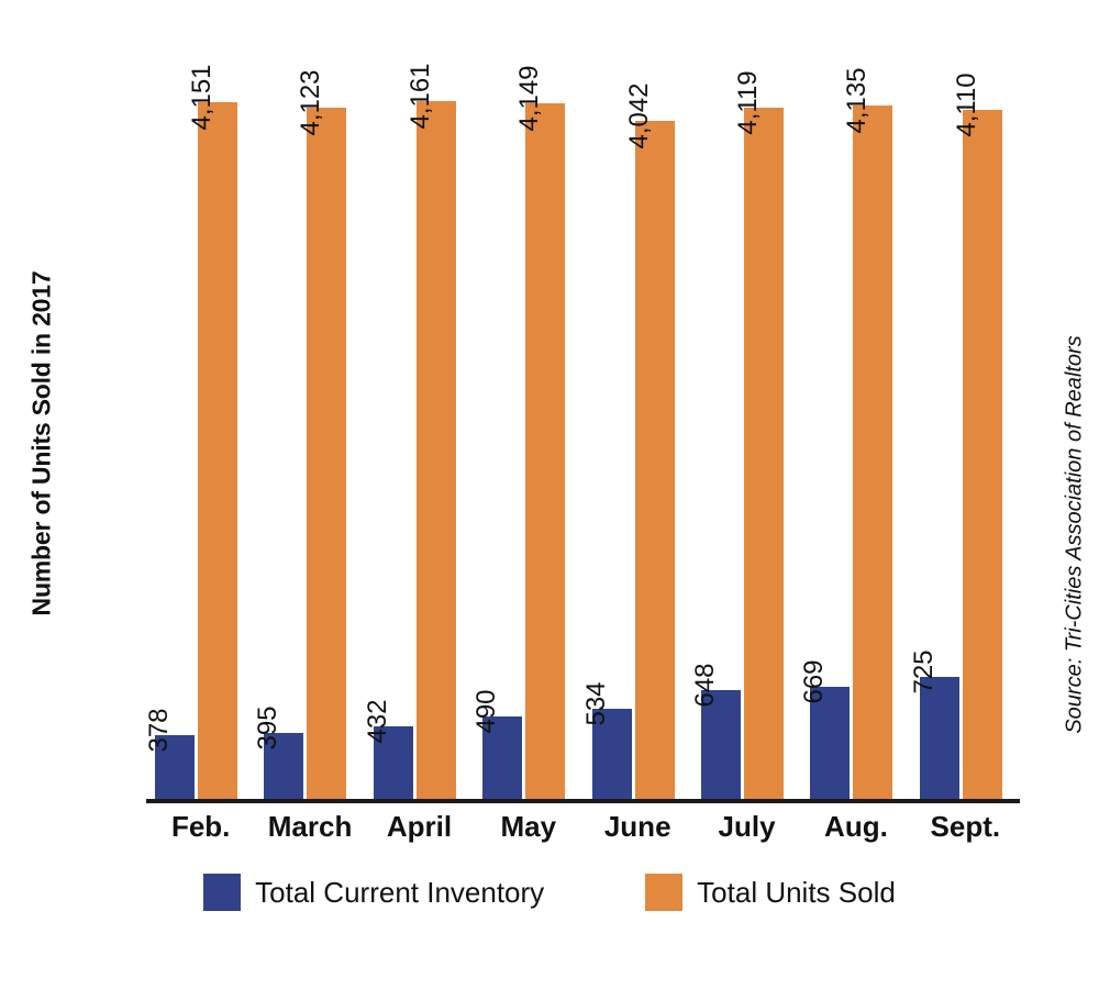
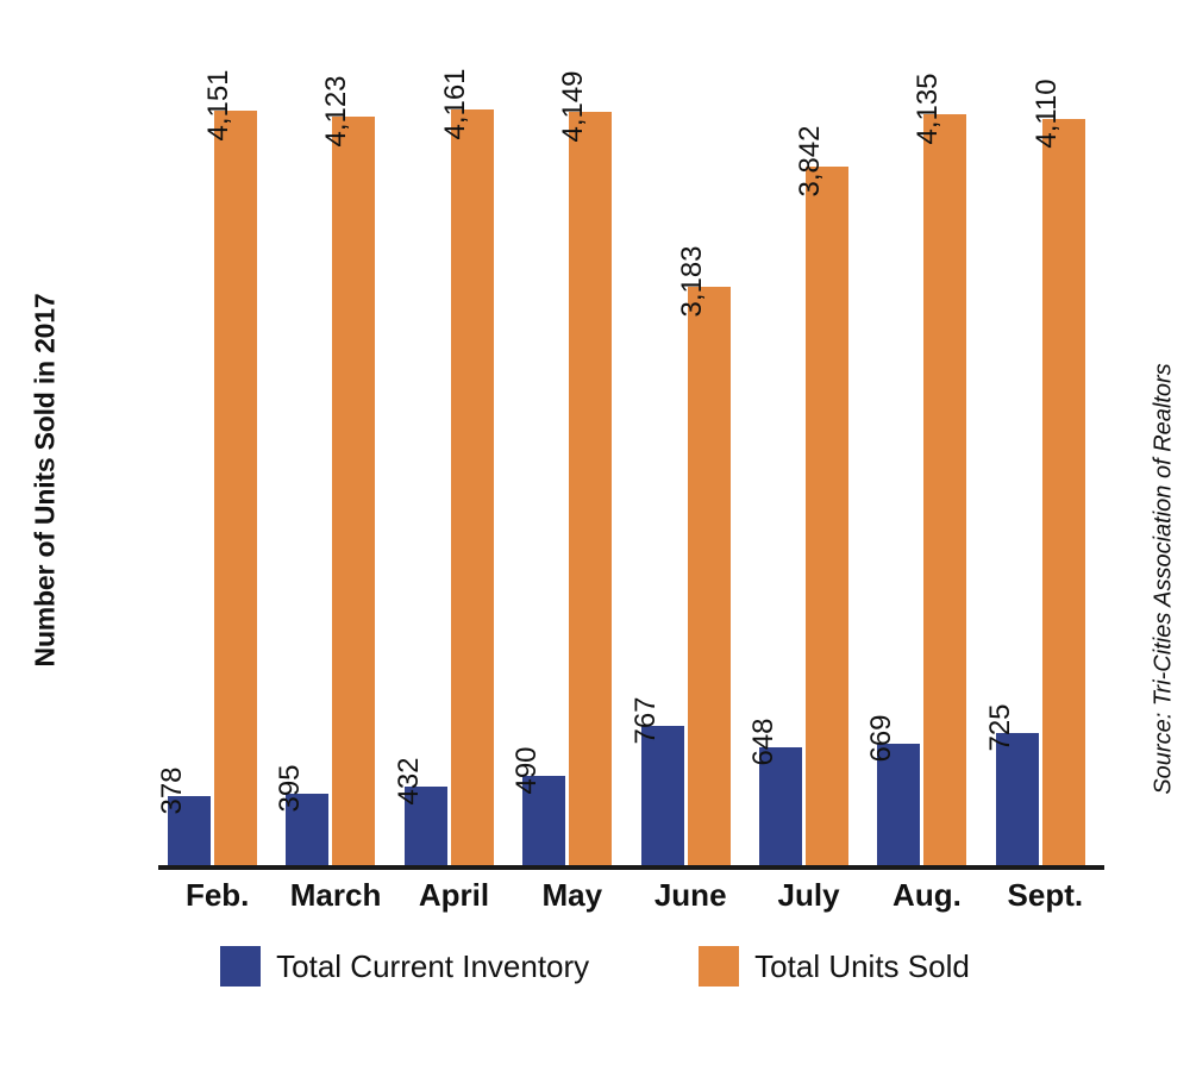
Total Current Inventory/June: 534 -> 767
Total Units Sold/June: 4,042 -> 3,183
Total Units Sold/July: 4,119 -> 3,842
